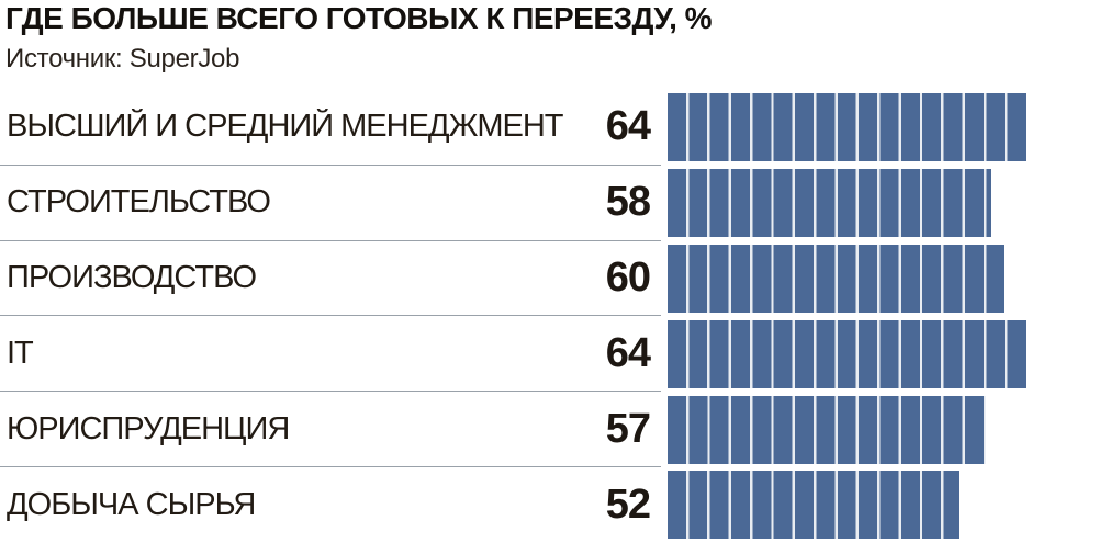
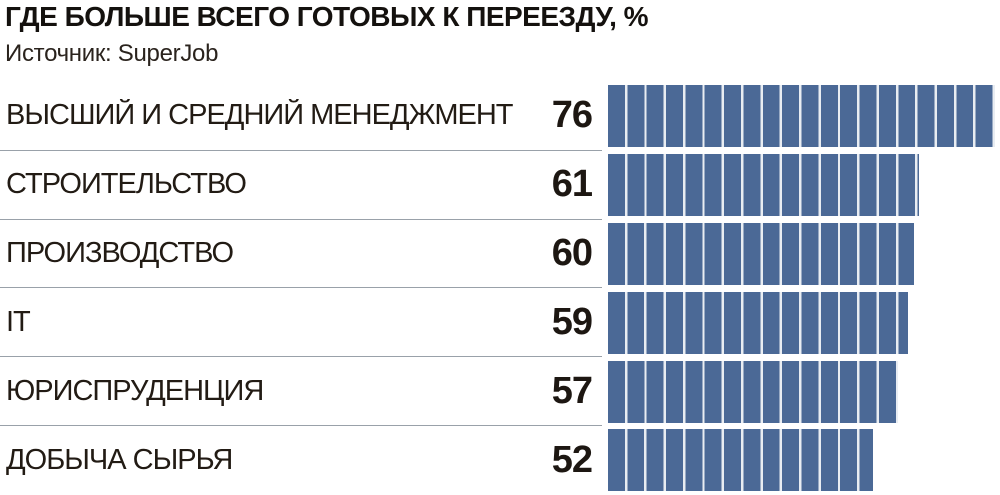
ВЫСШИЙ И СРЕДНИЙ МЕНЕДЖМЕНТ: 64 -> 76
СТРОИТЕЛЬСТВО: 58 -> 61
IT: 64 -> 59
